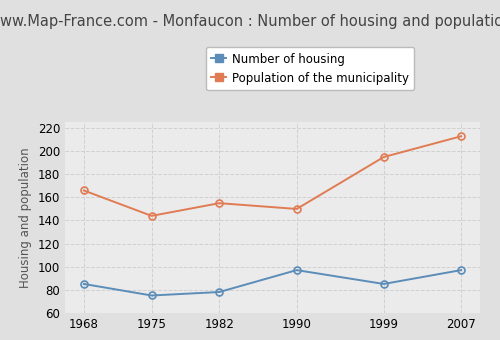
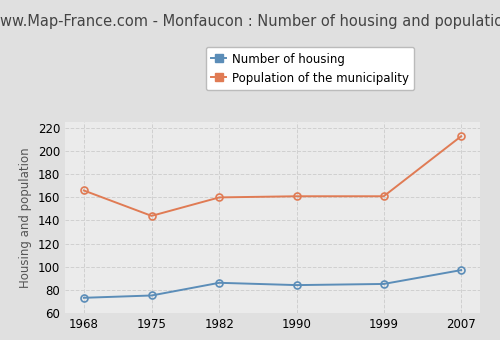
Number of housing/1968: 85 -> 73
Number of housing/1982: 78 -> 86
Population of the municipality/1982: 155 -> 160
Number of housing/1990: 97 -> 84
Population of the municipality/1990: 150 -> 161
Population of the municipality/1999: 195 -> 161
